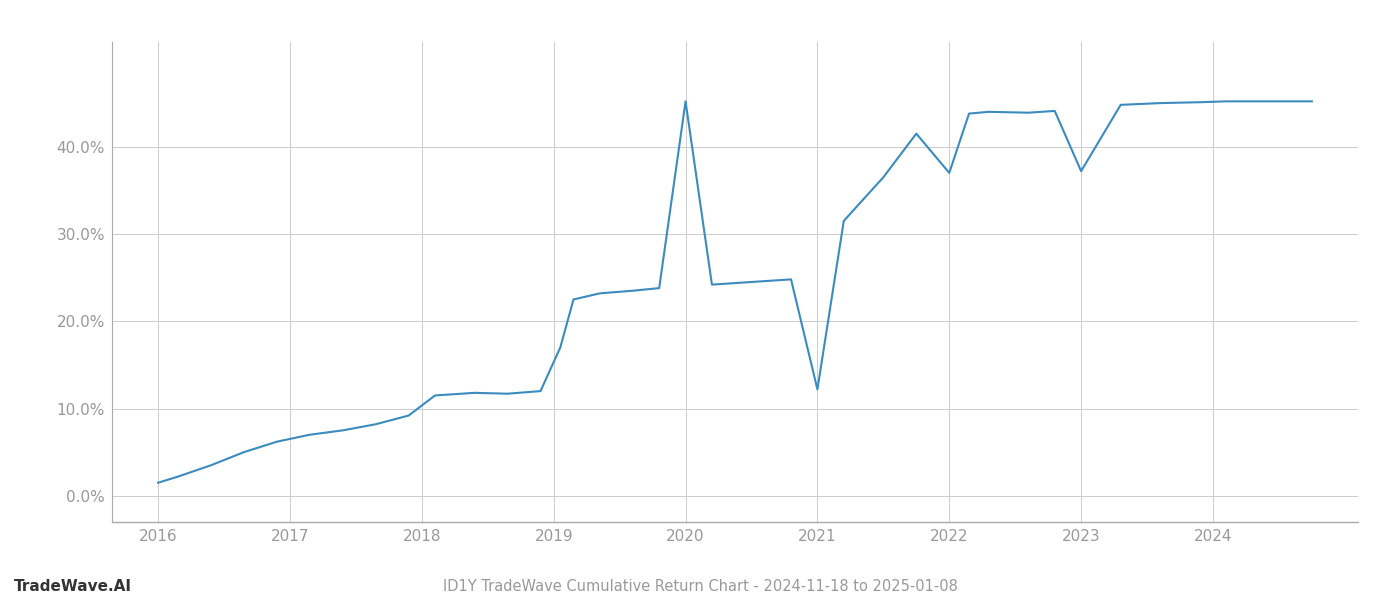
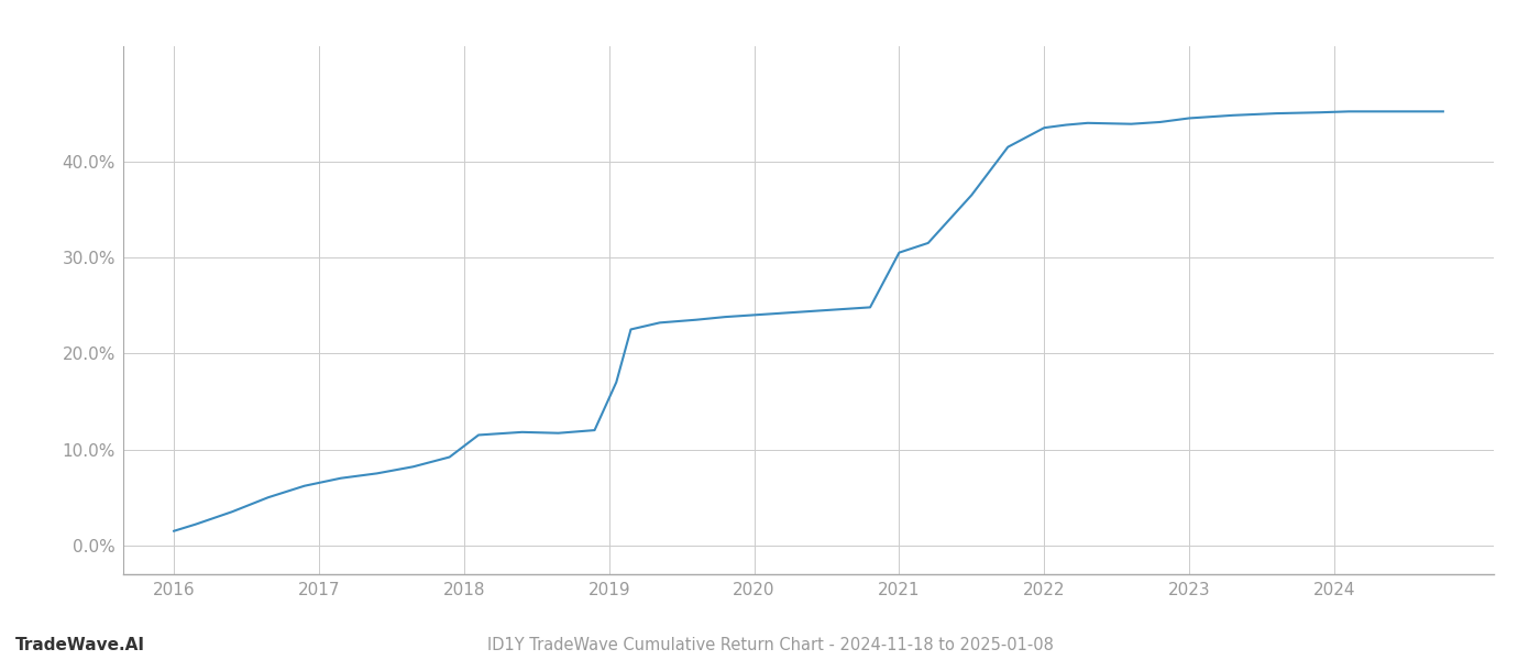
2020: 45.2% -> 24.0%
2021: 12.2% -> 30.5%
2022: 37.0% -> 43.5%
2023: 37.2% -> 44.5%
